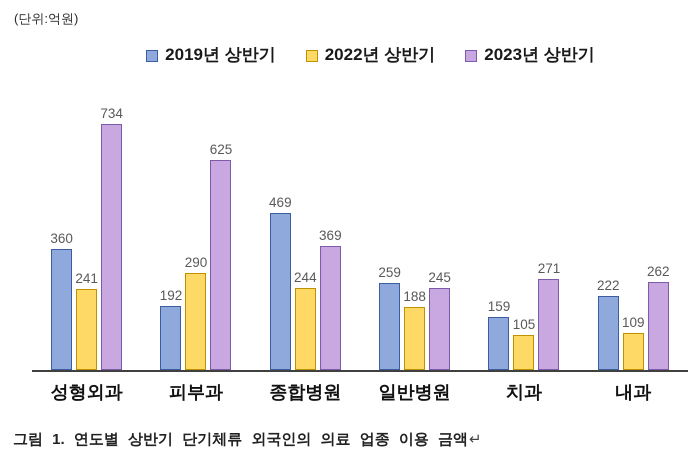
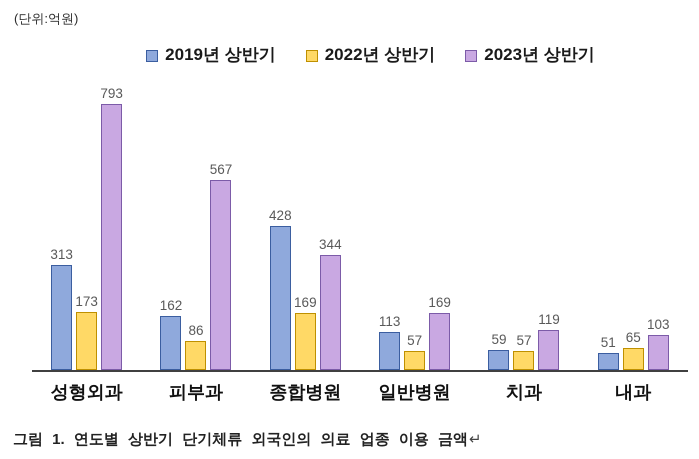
2019년 상반기/성형외과: 360 -> 313
2022년 상반기/성형외과: 241 -> 173
2023년 상반기/성형외과: 734 -> 793
2019년 상반기/피부과: 192 -> 162
2022년 상반기/피부과: 290 -> 86
2023년 상반기/피부과: 625 -> 567
2019년 상반기/종합병원: 469 -> 428
2022년 상반기/종합병원: 244 -> 169
2023년 상반기/종합병원: 369 -> 344
2019년 상반기/일반병원: 259 -> 113
2022년 상반기/일반병원: 188 -> 57
2023년 상반기/일반병원: 245 -> 169
2019년 상반기/치과: 159 -> 59
2022년 상반기/치과: 105 -> 57
2023년 상반기/치과: 271 -> 119
2019년 상반기/내과: 222 -> 51
2022년 상반기/내과: 109 -> 65
2023년 상반기/내과: 262 -> 103
